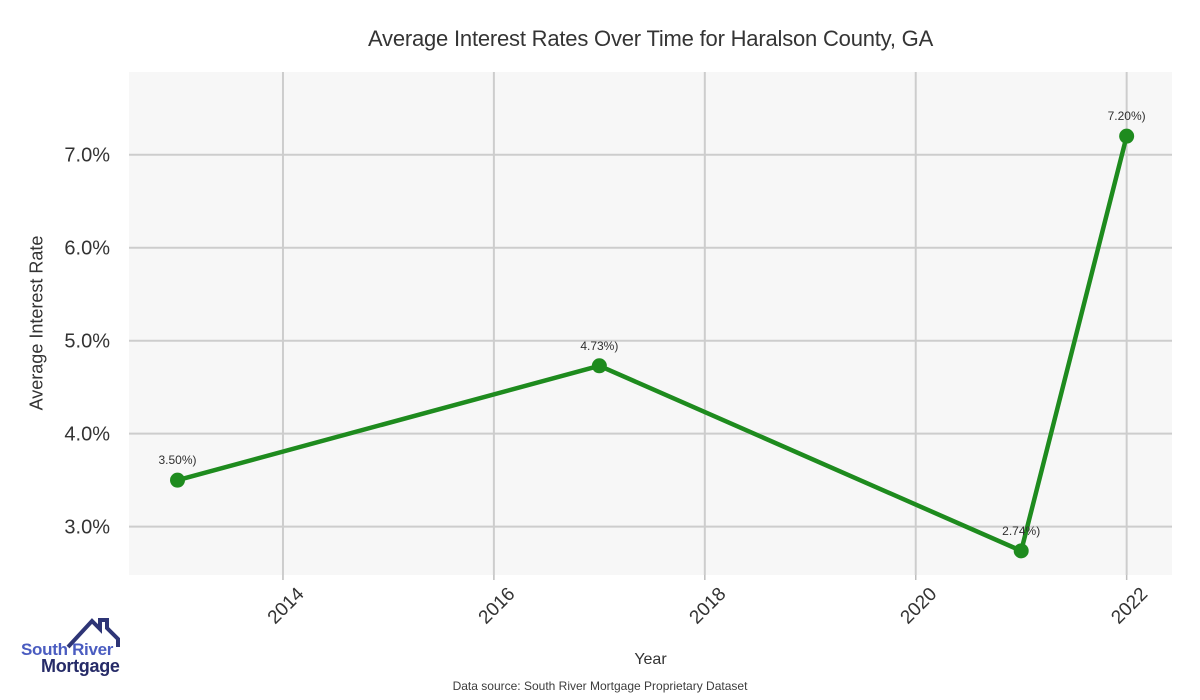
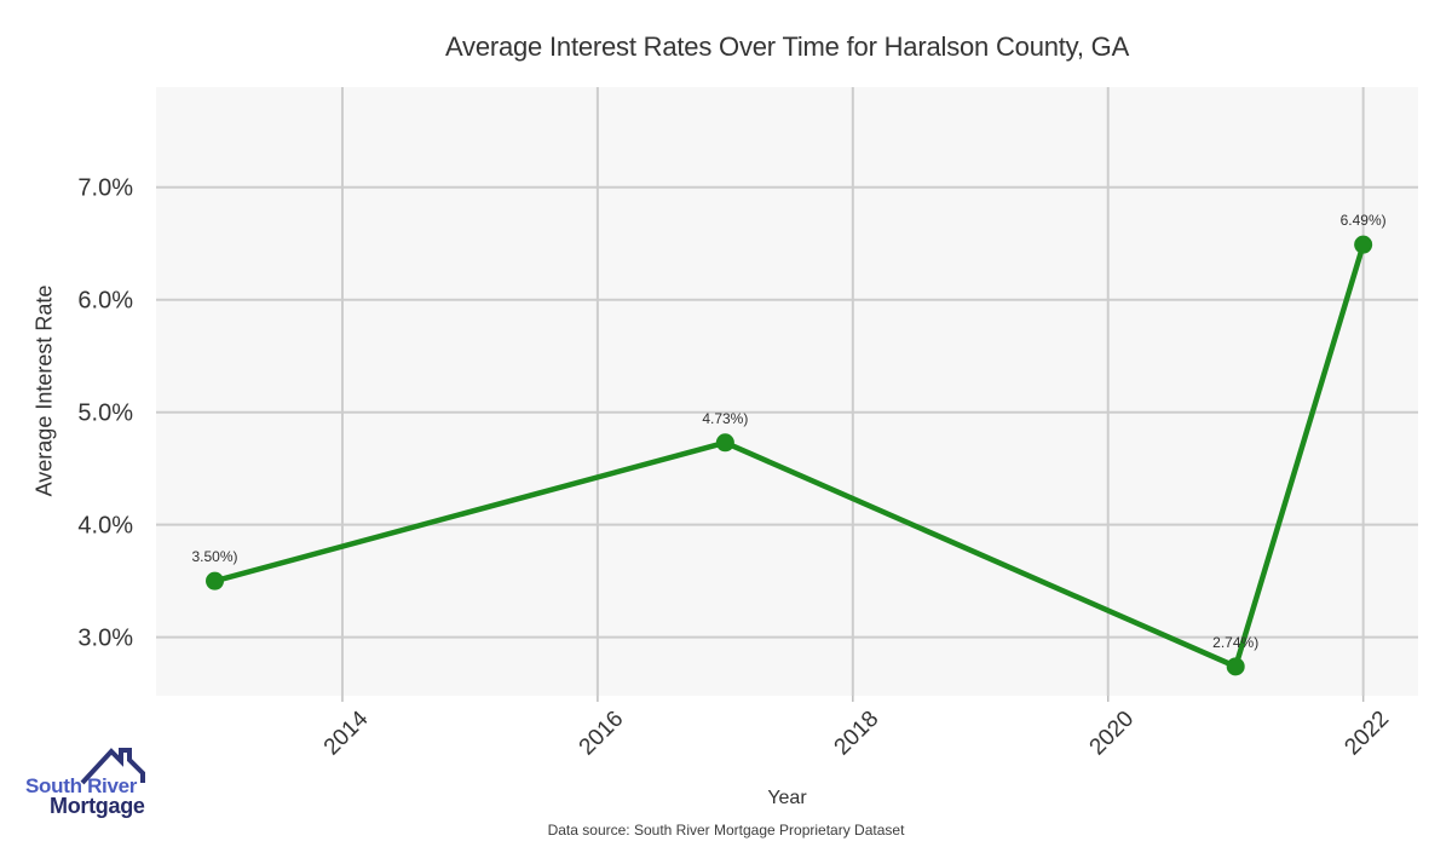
2022: 7.20% -> 6.49%
